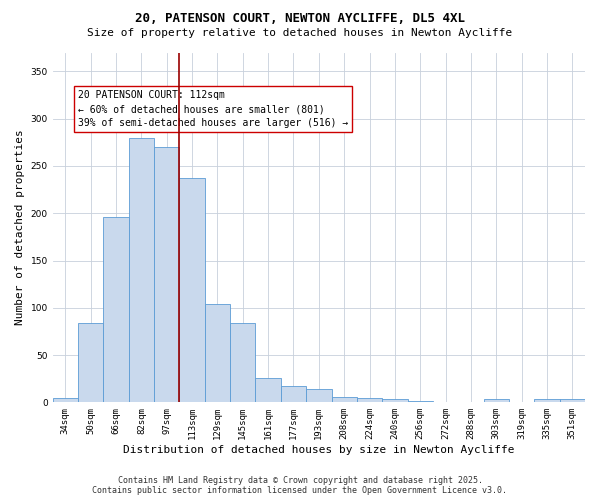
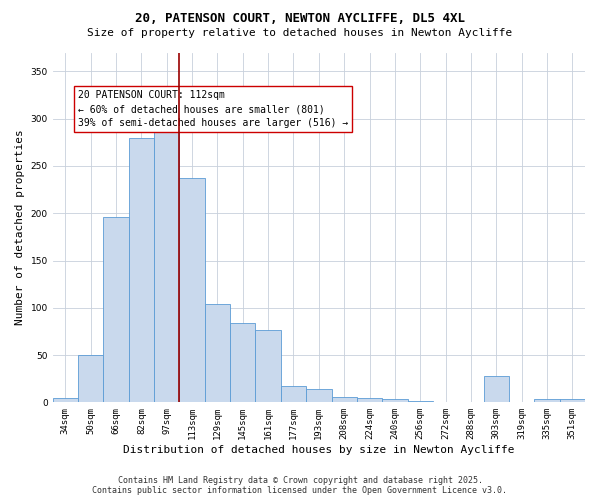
50sqm: 84 -> 50
97sqm: 270 -> 288
161sqm: 26 -> 76
303sqm: 3 -> 28
